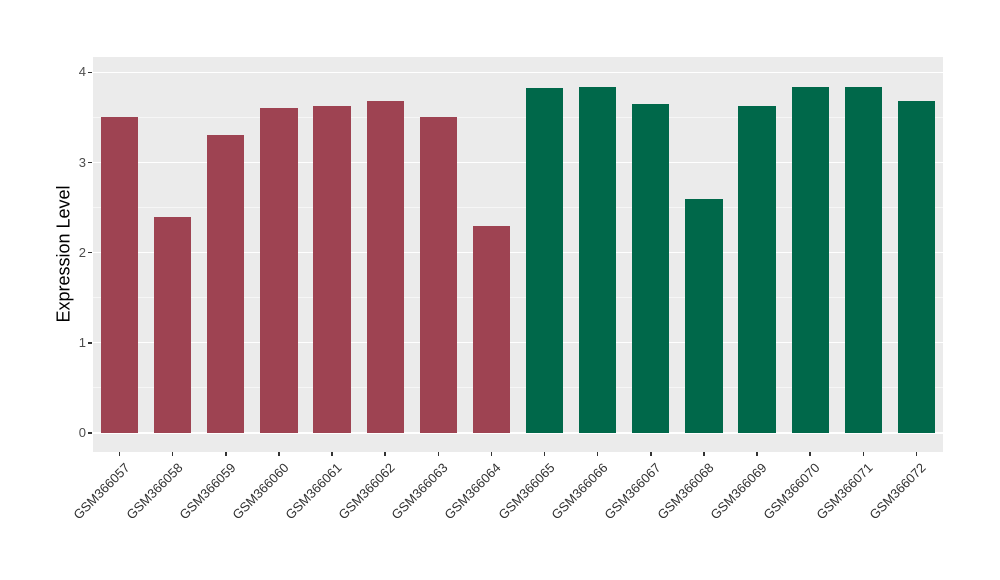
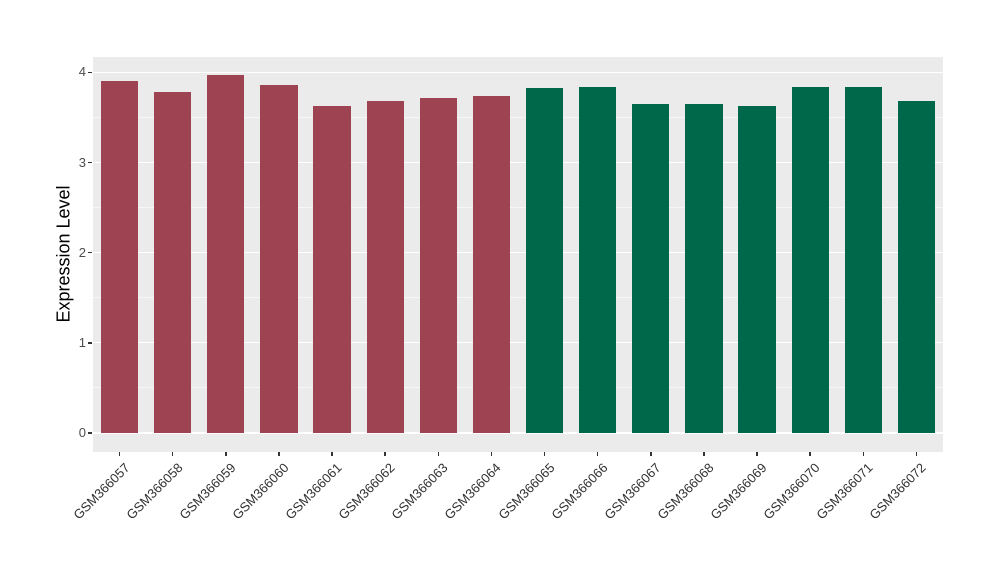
GSM366057: 3.5 -> 3.9
GSM366058: 2.4 -> 3.8
GSM366059: 3.3 -> 4.0
GSM366060: 3.6 -> 3.9
GSM366063: 3.5 -> 3.7
GSM366064: 2.3 -> 3.7
GSM366068: 2.6 -> 3.6
